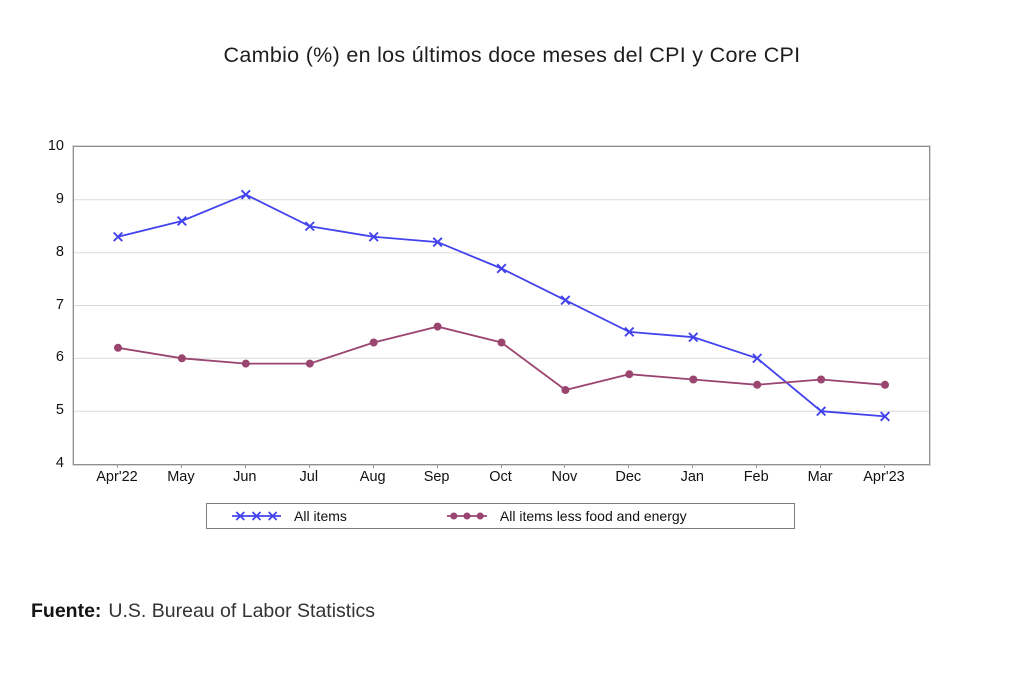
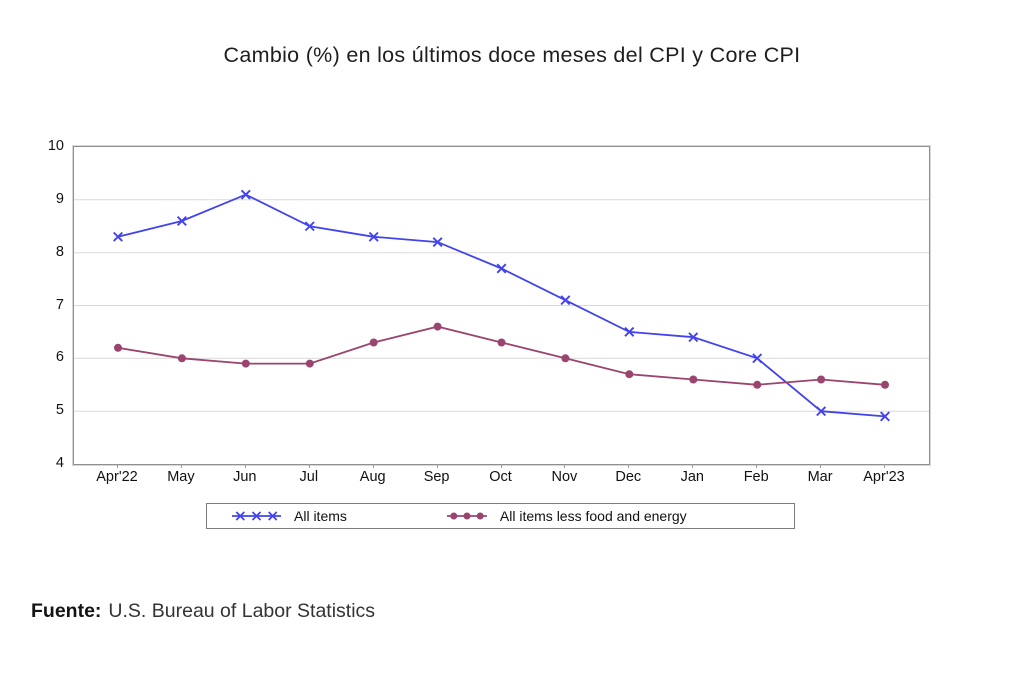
All items less food and energy/Nov: 5.4 -> 6.0
